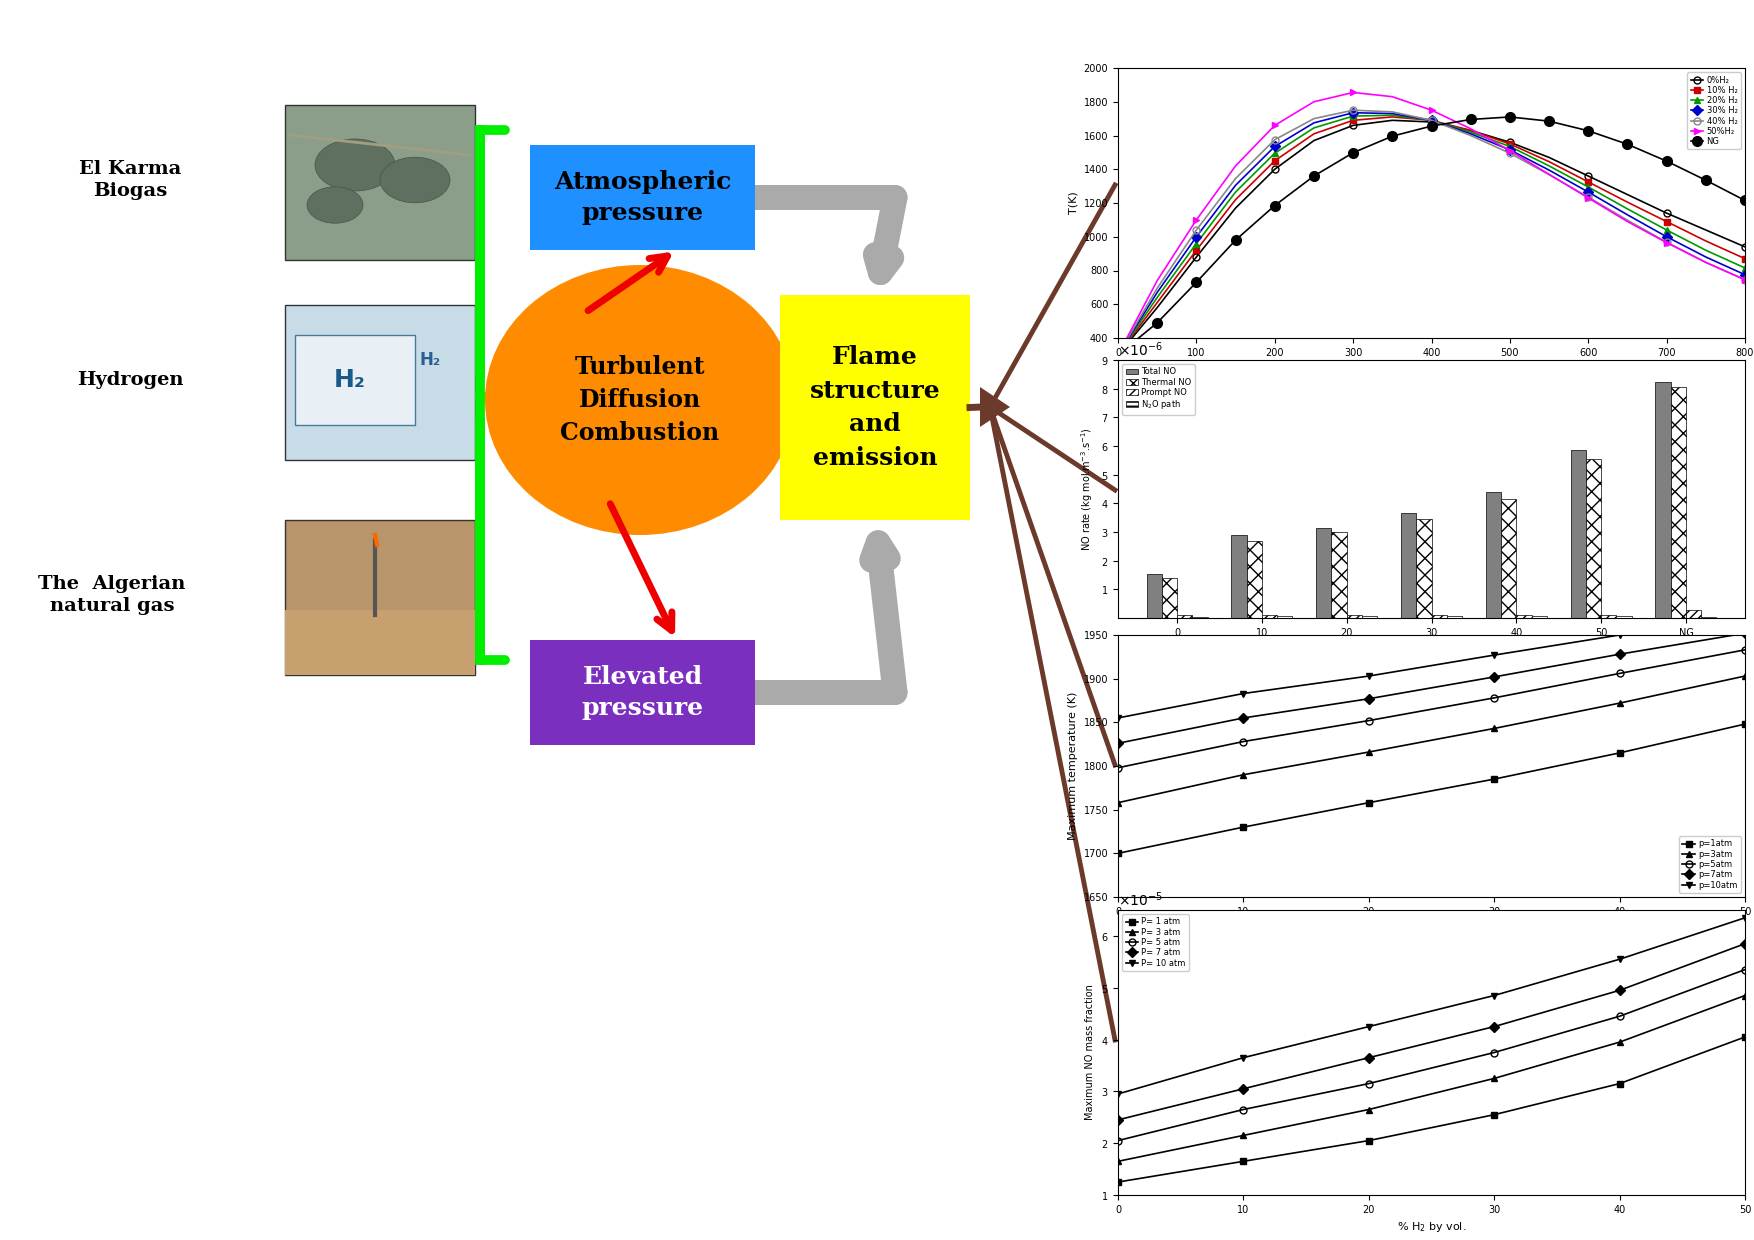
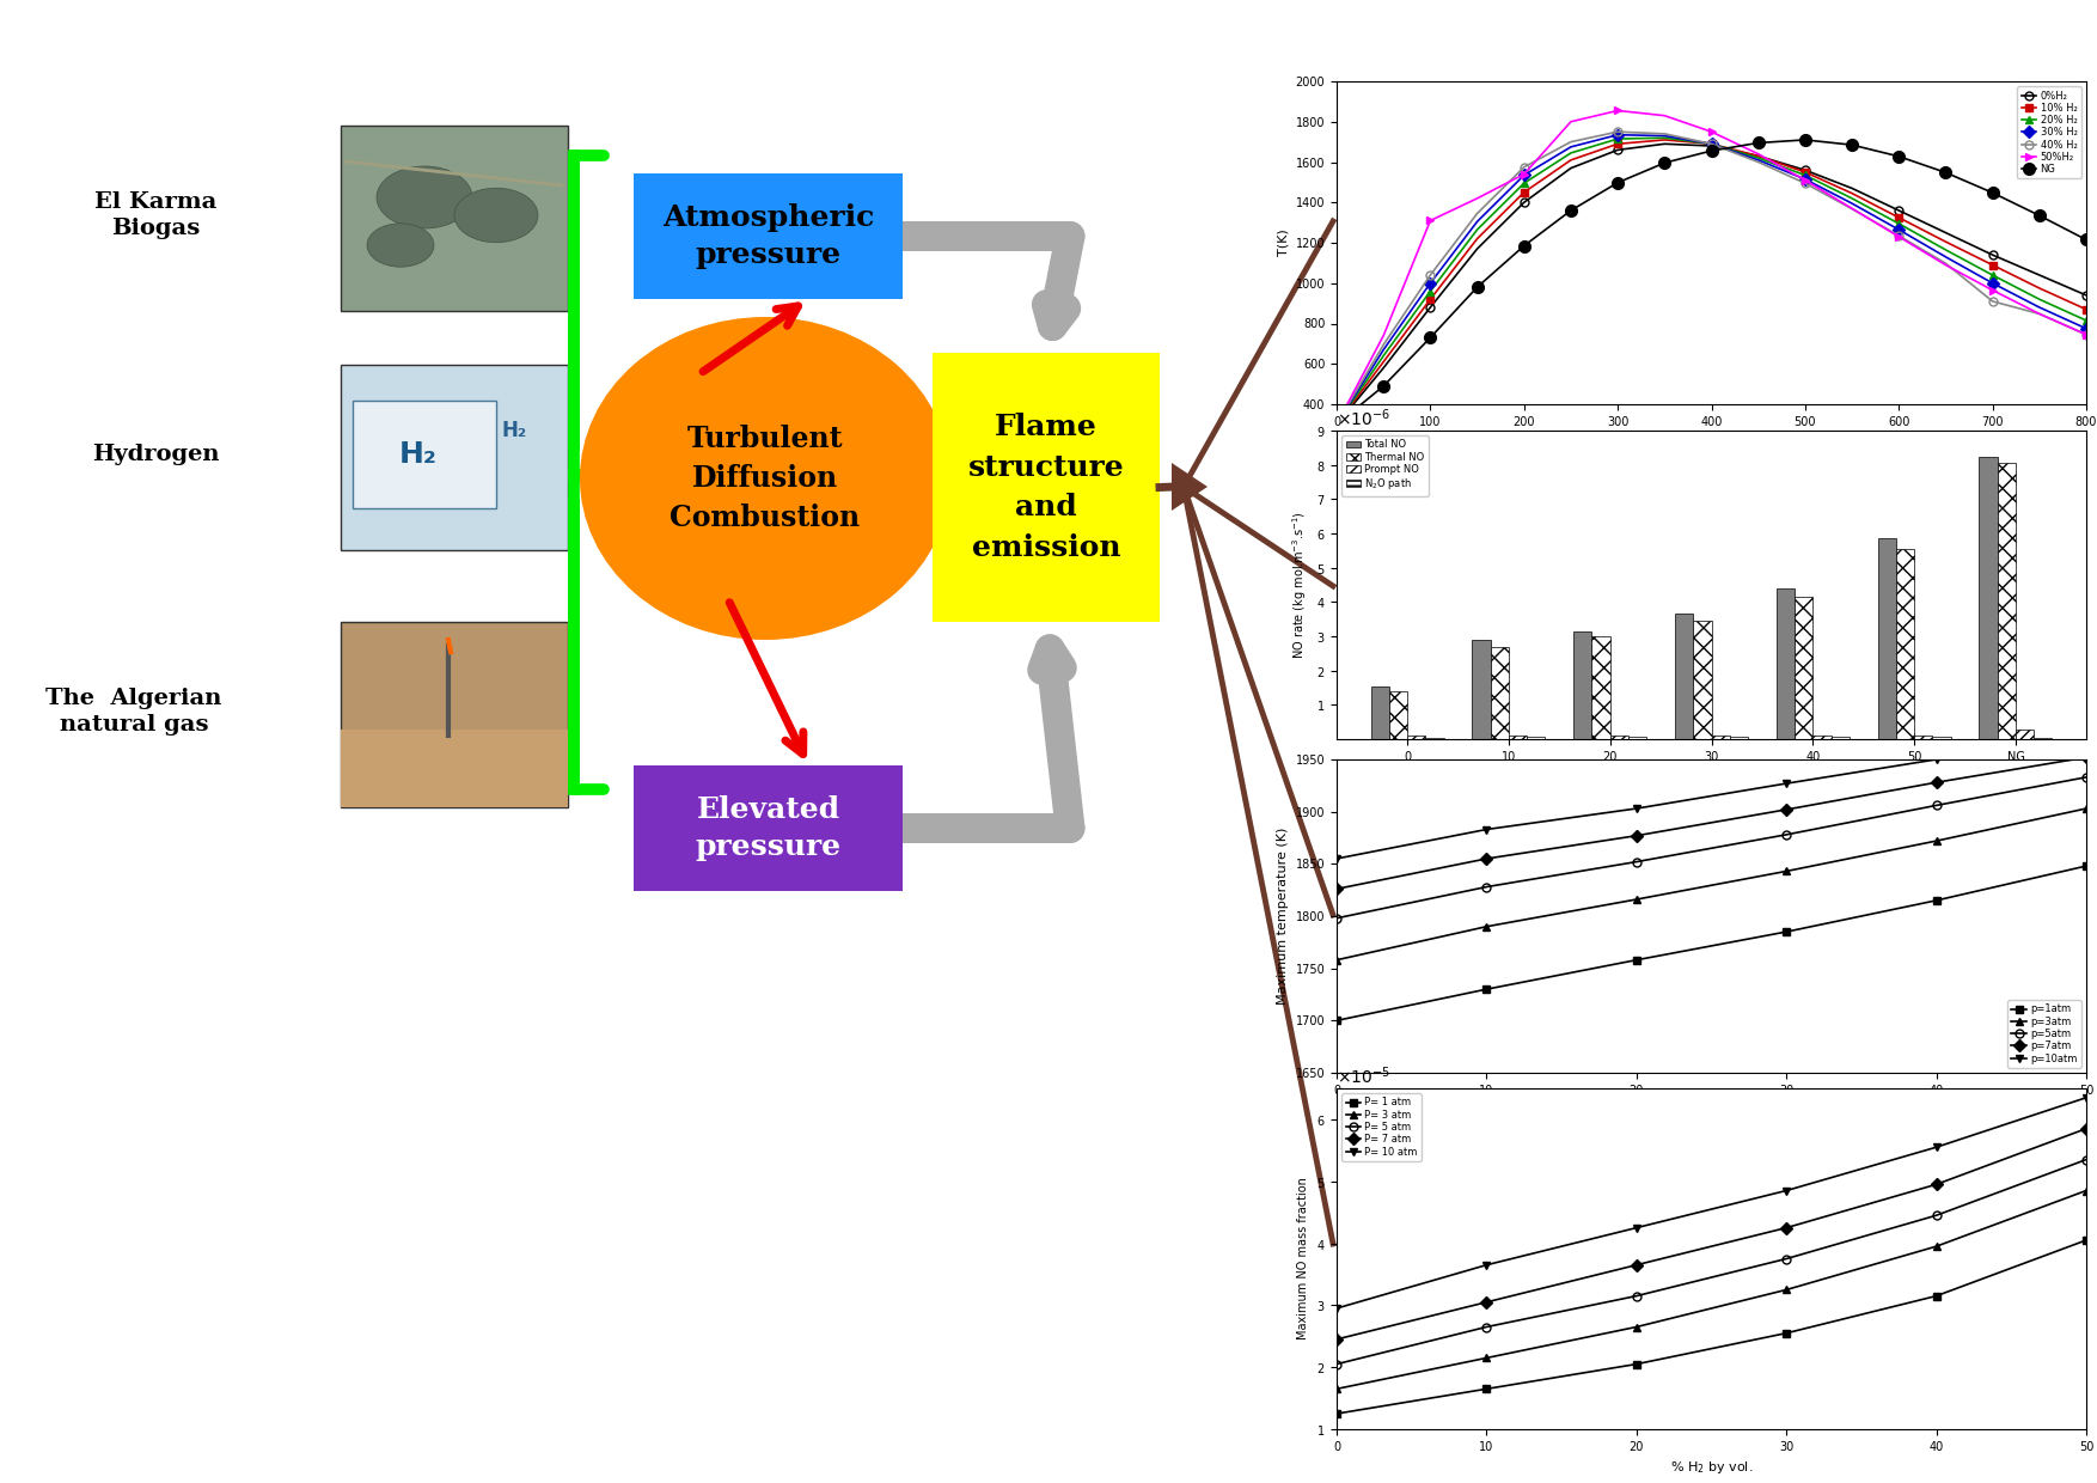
50%H₂/100: 1100 -> 1310
50%H₂/200: 1660 -> 1540
40% H₂/700: 970 -> 910
